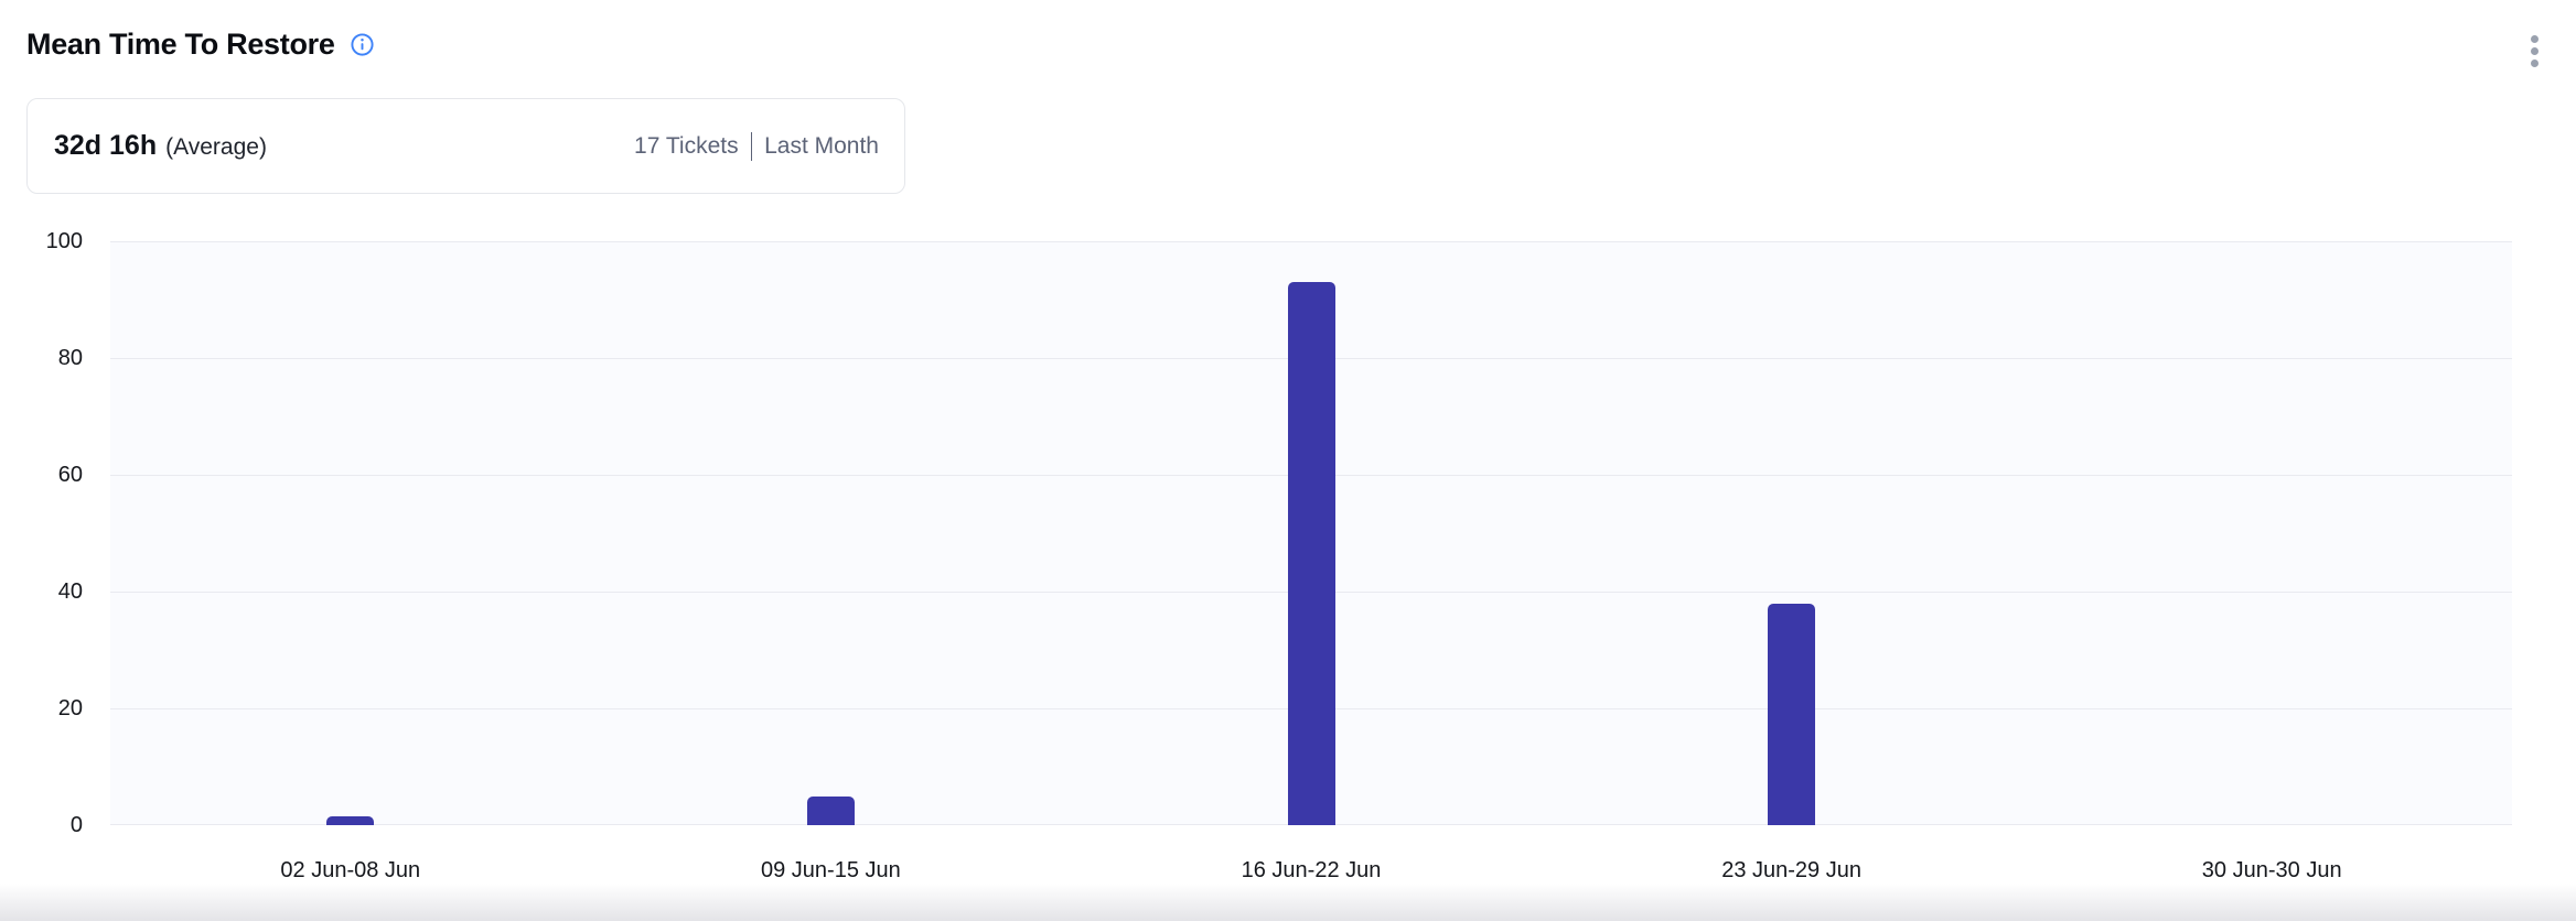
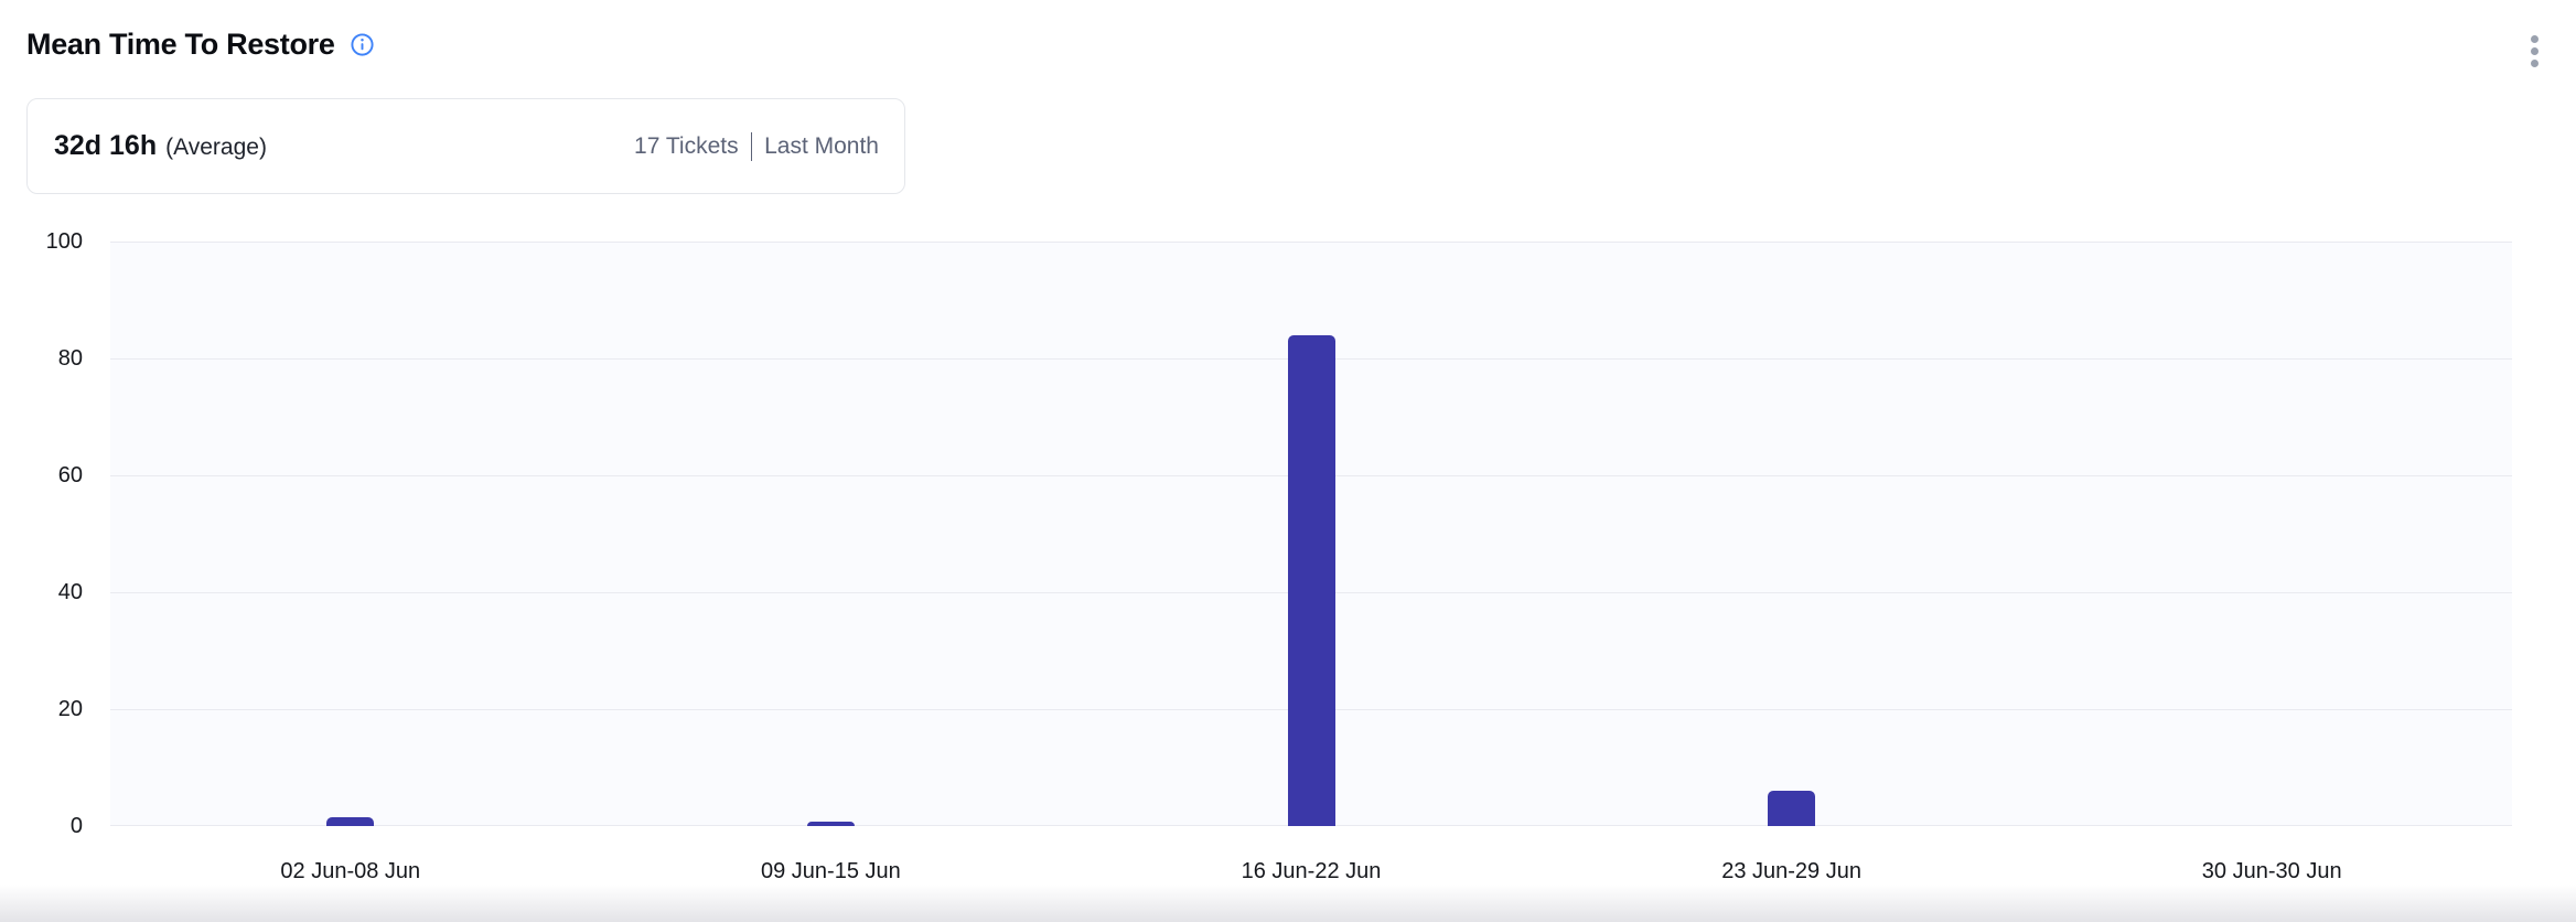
09 Jun-15 Jun: 5 -> 1
16 Jun-22 Jun: 93 -> 84
23 Jun-29 Jun: 38 -> 6
